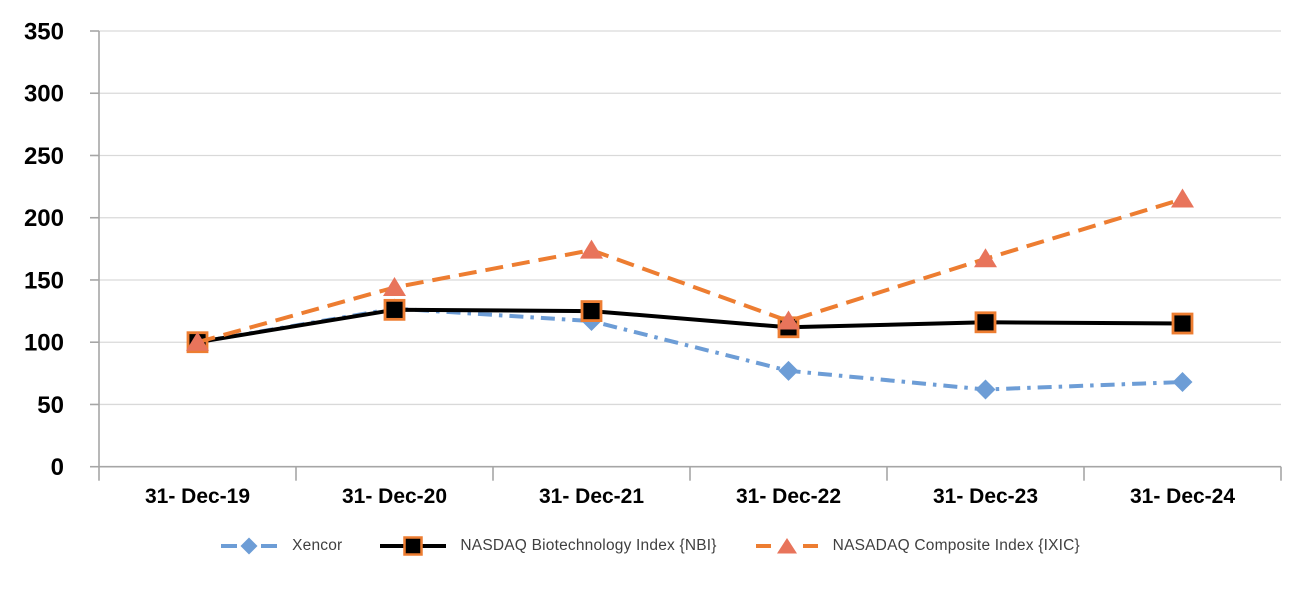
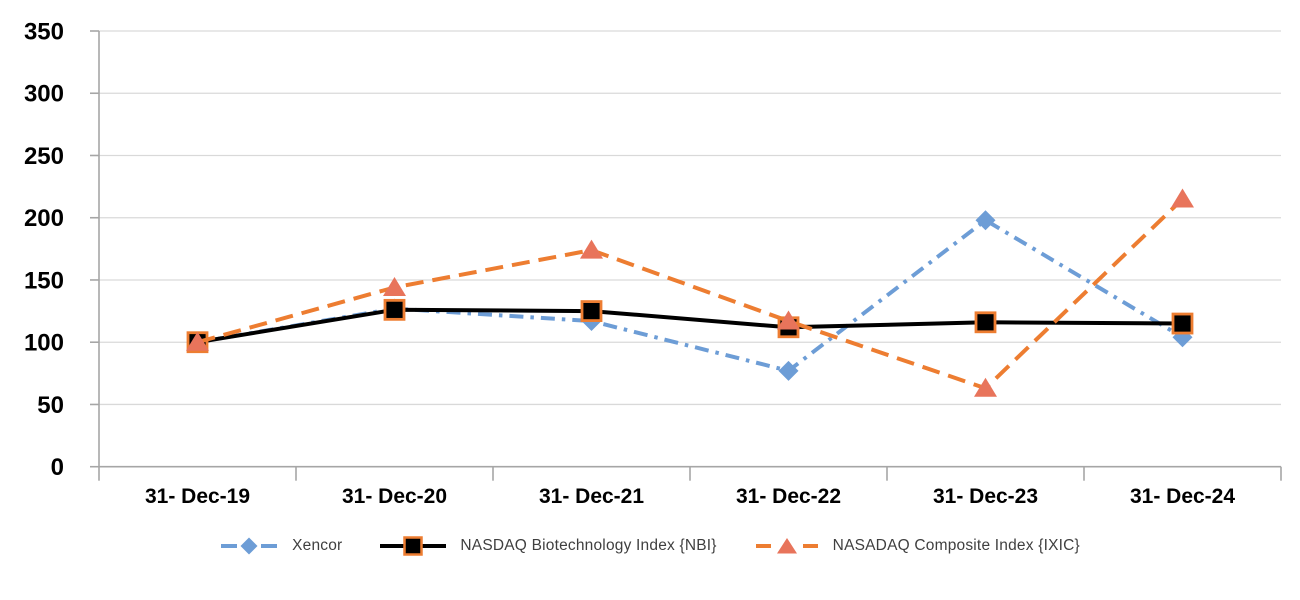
Xencor/31- Dec-23: 62 -> 198
NASADAQ Composite Index {IXIC}/31- Dec-23: 167 -> 63
Xencor/31- Dec-24: 68 -> 104
